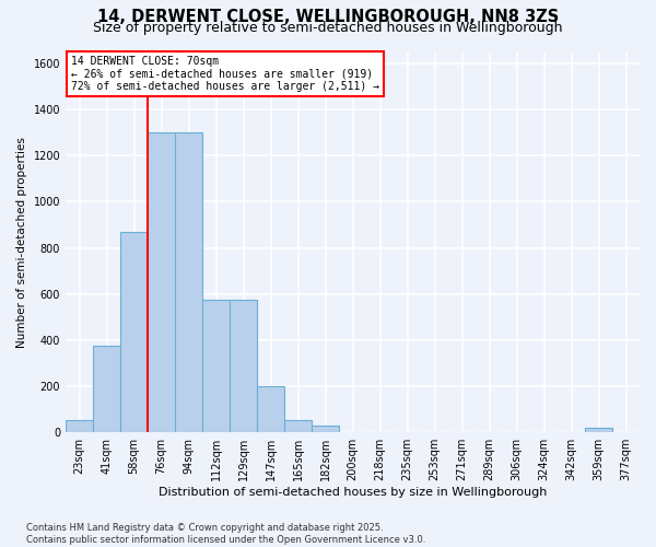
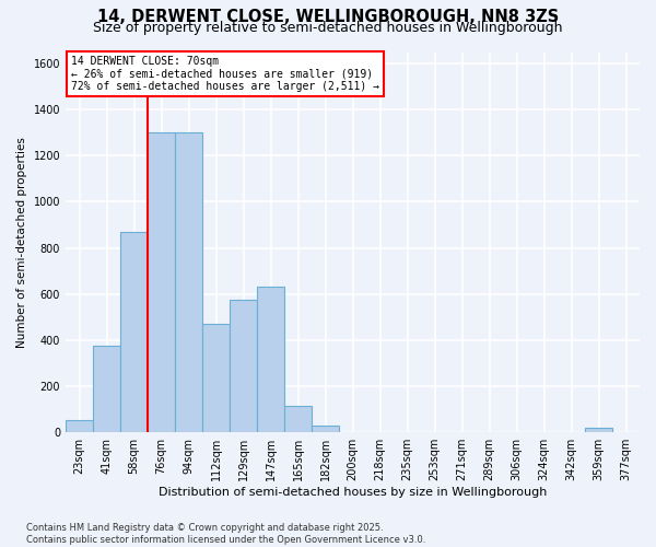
112sqm: 575 -> 470
147sqm: 200 -> 630
165sqm: 55 -> 115
